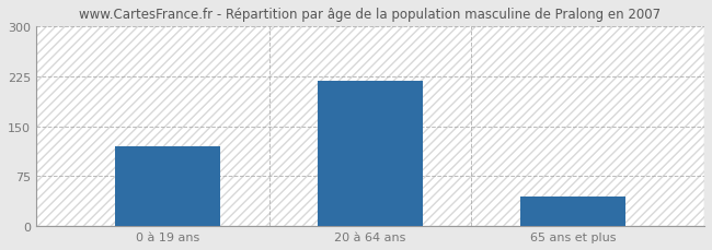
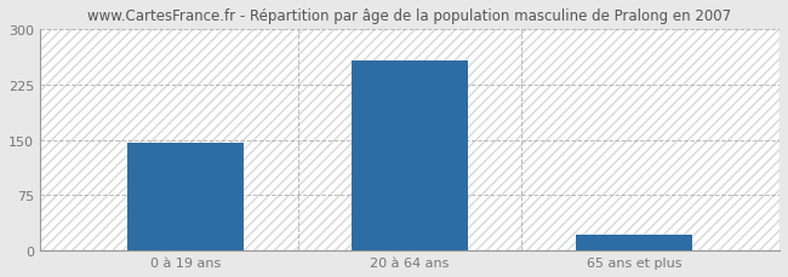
0 à 19 ans: 120 -> 147
20 à 64 ans: 218 -> 258
65 ans et plus: 44 -> 22
